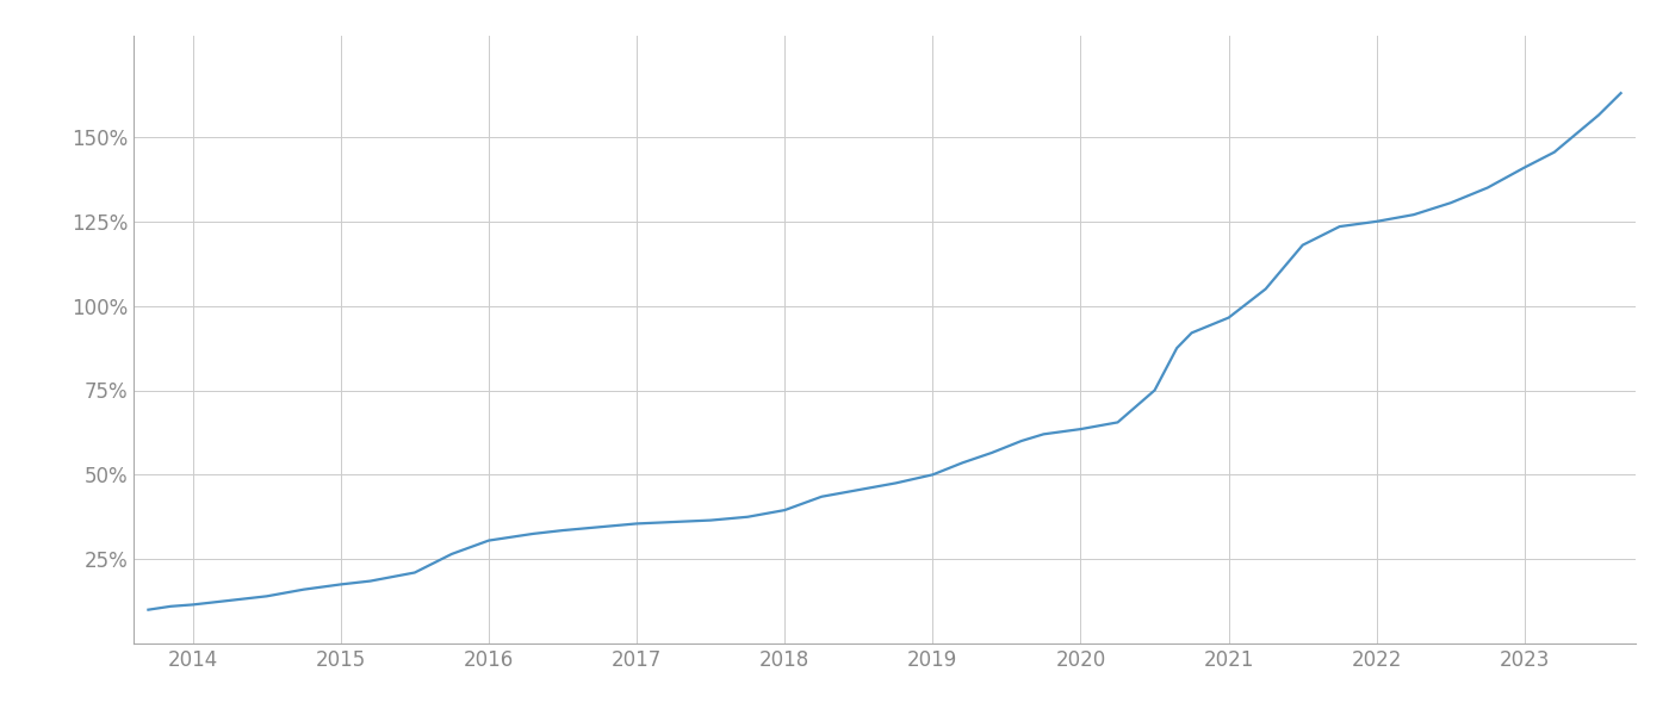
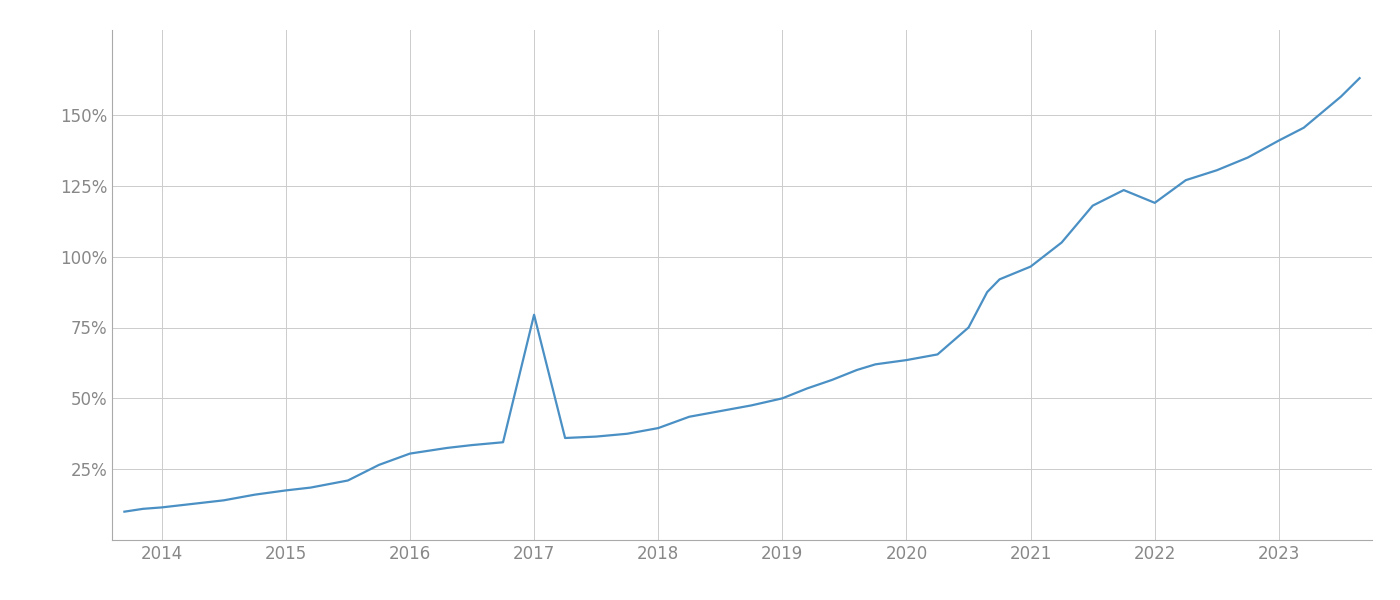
2017: 35.5% -> 79.5%
2022: 125.0% -> 119.0%
